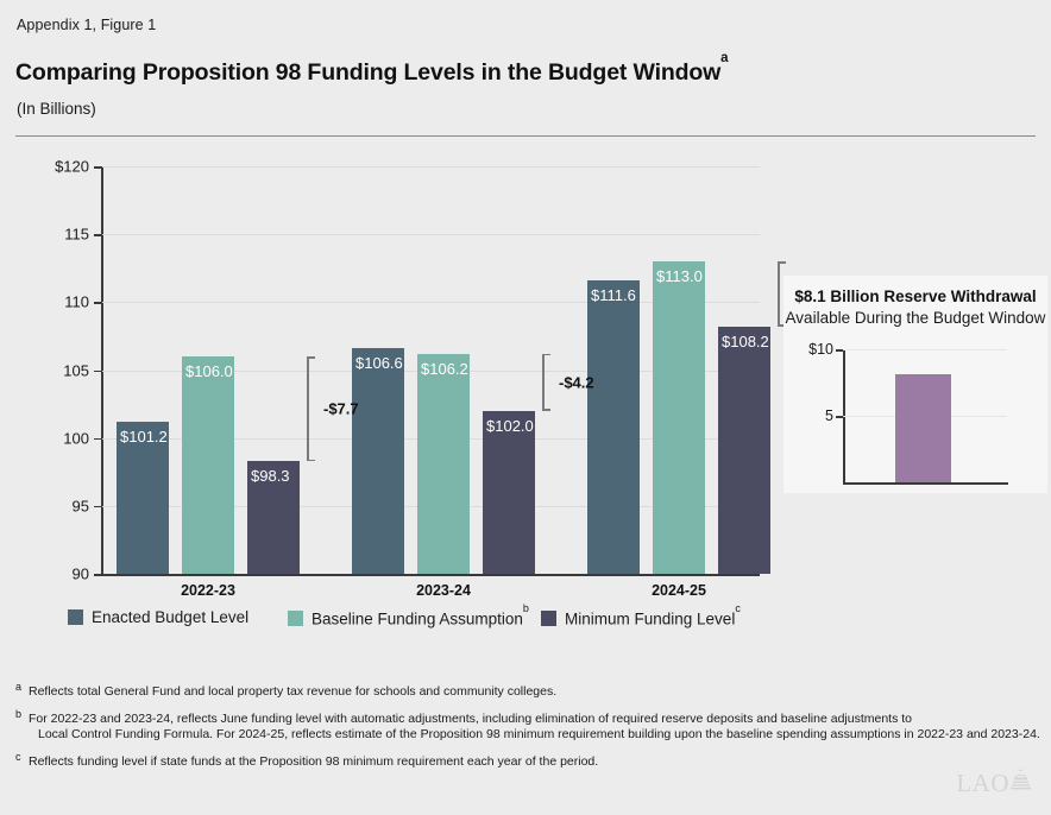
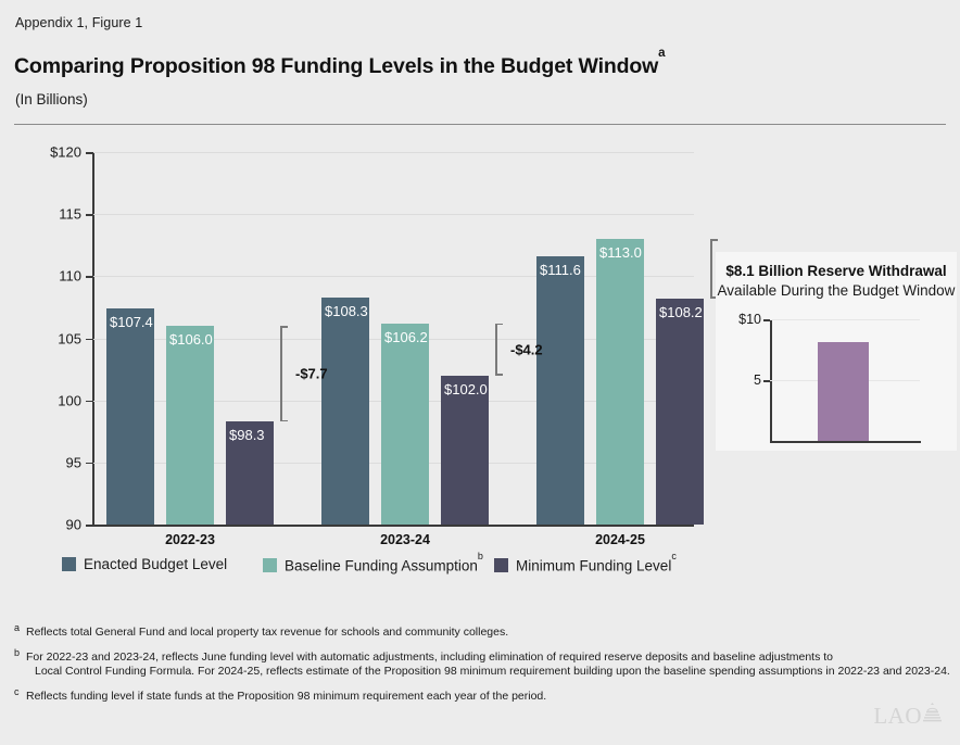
Enacted Budget Level/2022-23: $101.2 -> $107.4
Enacted Budget Level/2023-24: $106.6 -> $108.3
